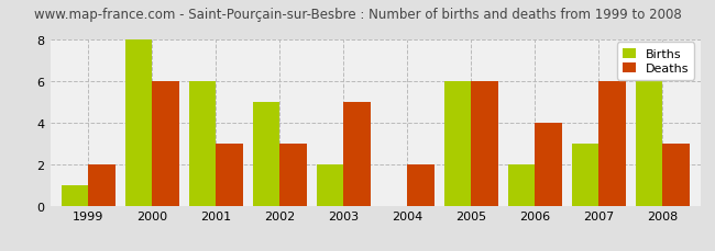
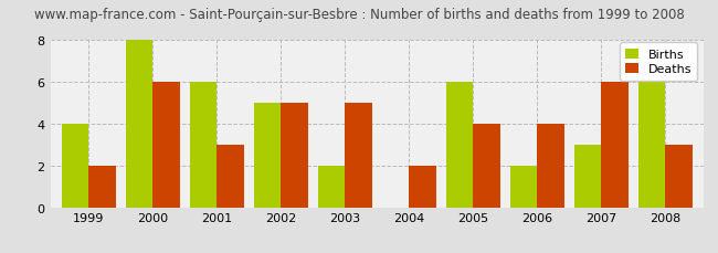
Births/1999: 1 -> 4
Deaths/2002: 3 -> 5
Deaths/2005: 6 -> 4
